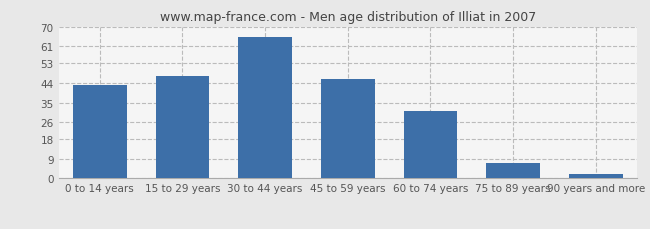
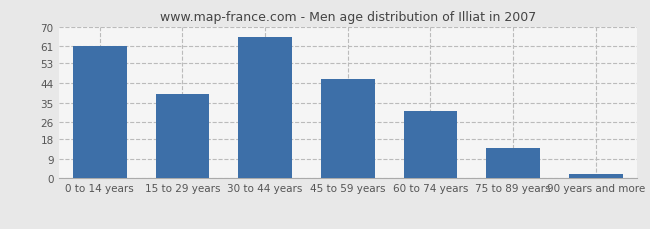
0 to 14 years: 43 -> 61
15 to 29 years: 47 -> 39
75 to 89 years: 7 -> 14
